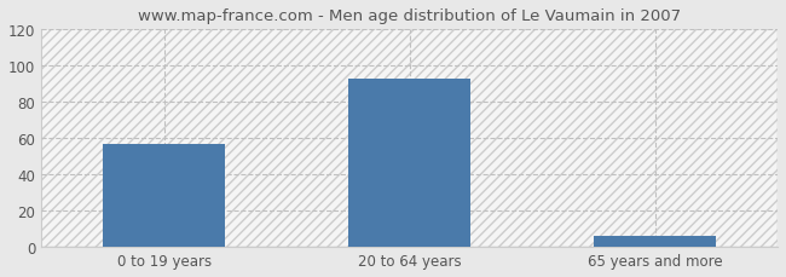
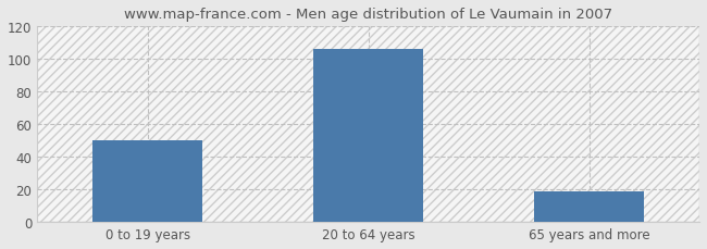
0 to 19 years: 57 -> 50
20 to 64 years: 93 -> 106
65 years and more: 6 -> 19
